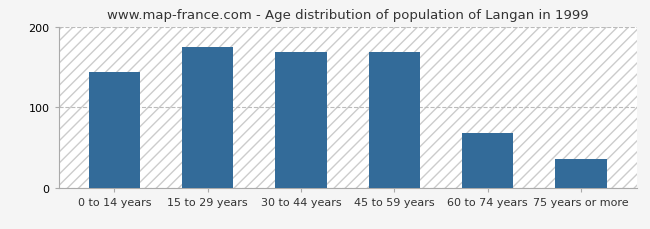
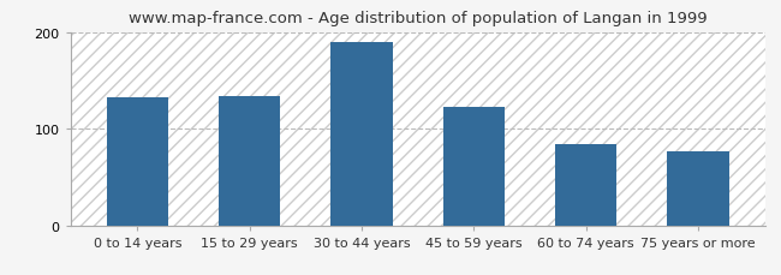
0 to 14 years: 143 -> 132
15 to 29 years: 175 -> 134
30 to 44 years: 169 -> 190
45 to 59 years: 168 -> 122
60 to 74 years: 68 -> 84
75 years or more: 35 -> 76
